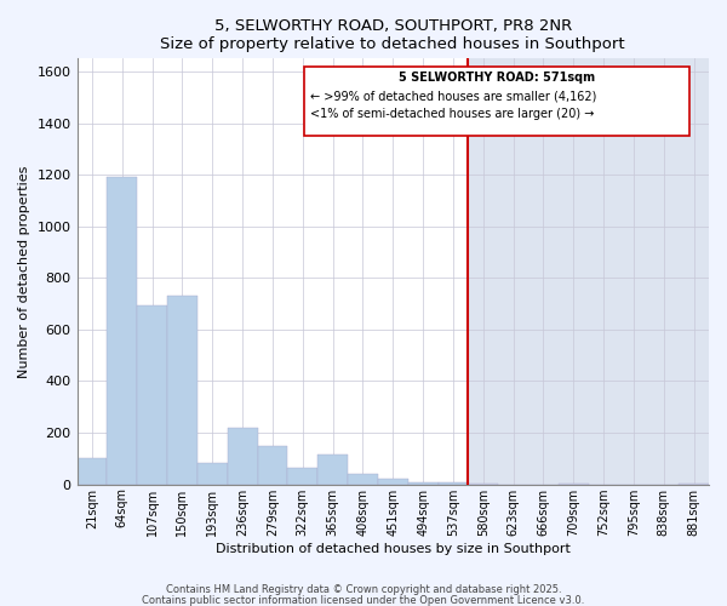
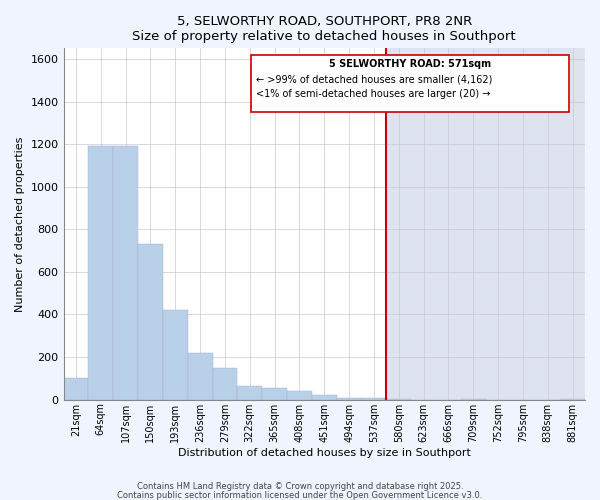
107sqm: 695 -> 1190
193sqm: 85 -> 420
365sqm: 115 -> 55
